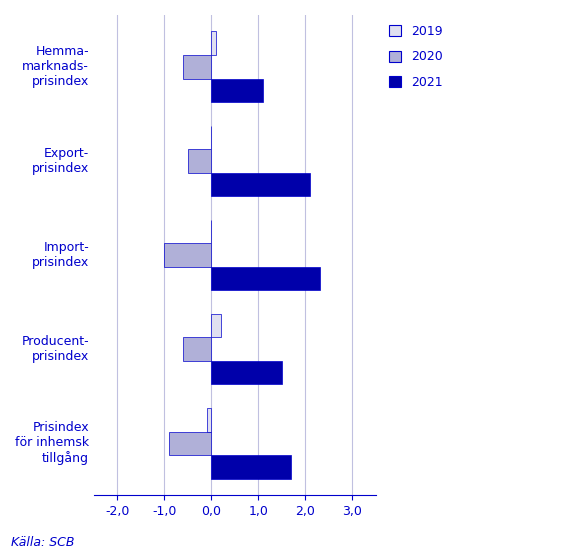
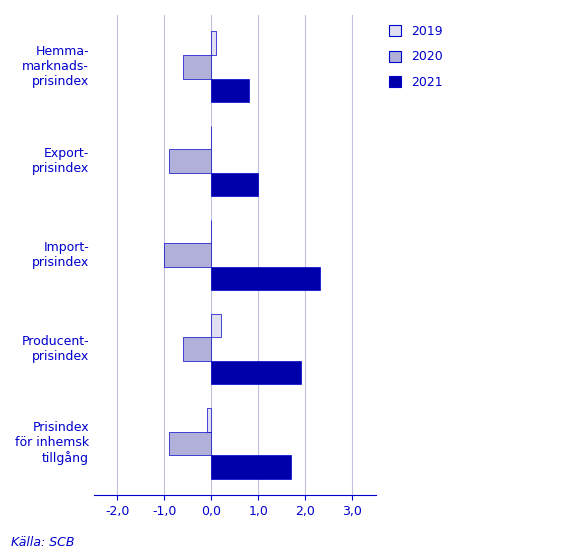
2021/Hemma- marknads- prisindex: 1,1 -> 0,8
2020/Export- prisindex: -0,5 -> -0,9
2021/Export- prisindex: 2,1 -> 1,0
2021/Producent- prisindex: 1,5 -> 1,9
